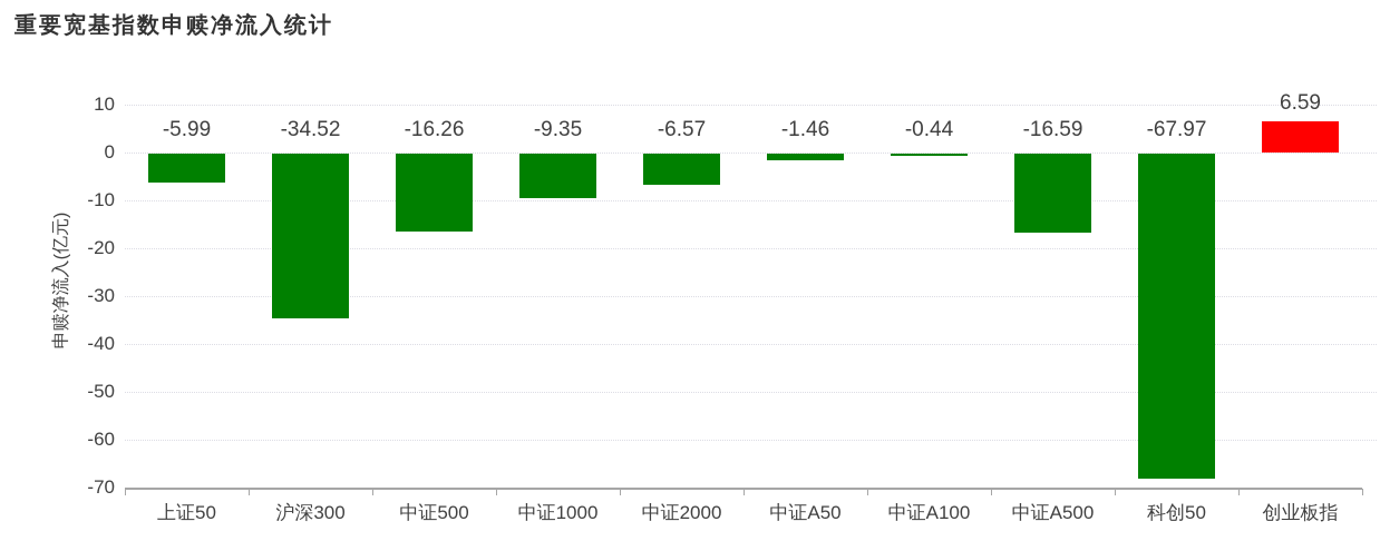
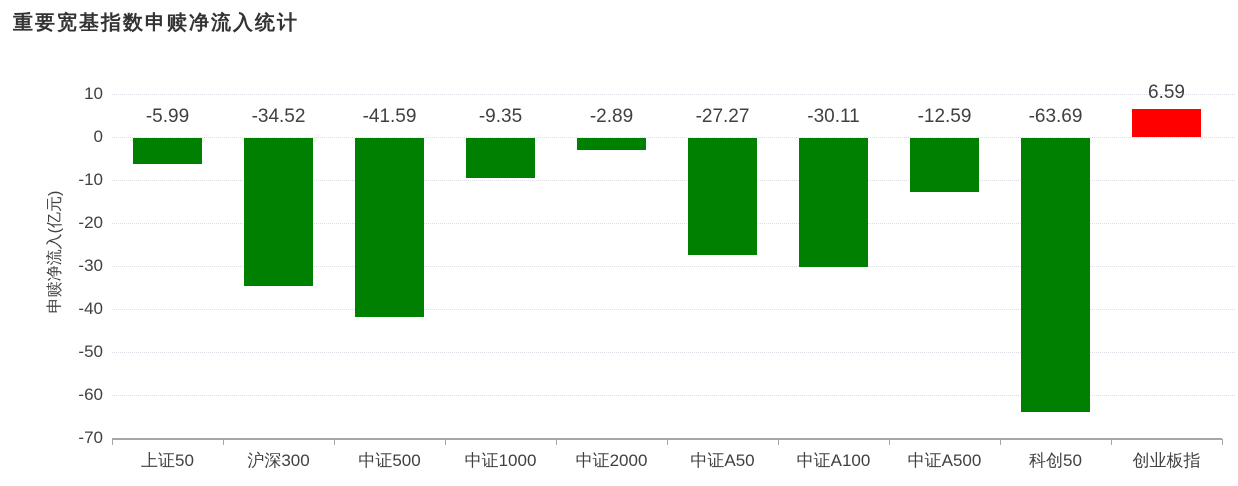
中证500: -16.26 -> -41.59
中证2000: -6.57 -> -2.89
中证A50: -1.46 -> -27.27
中证A100: -0.44 -> -30.11
中证A500: -16.59 -> -12.59
科创50: -67.97 -> -63.69
